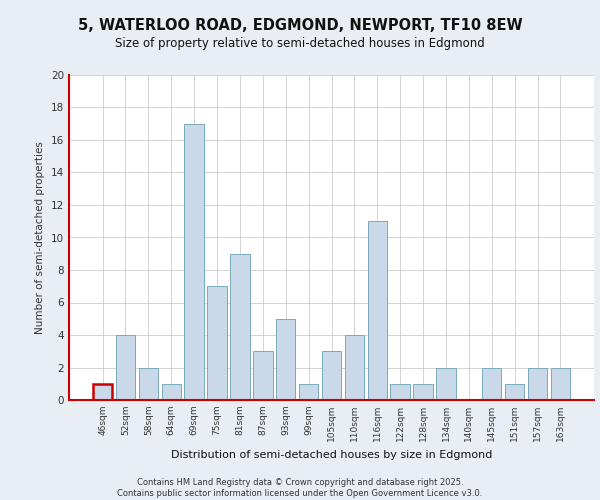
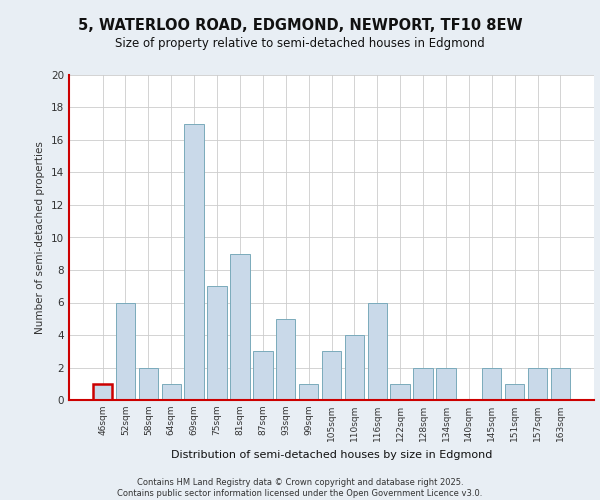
52sqm: 4 -> 6
116sqm: 11 -> 6
128sqm: 1 -> 2
